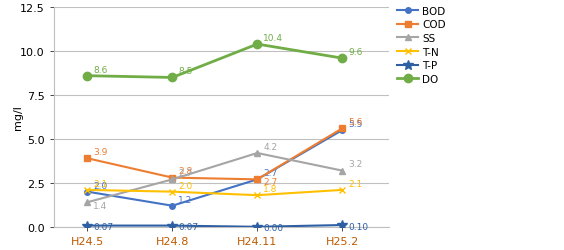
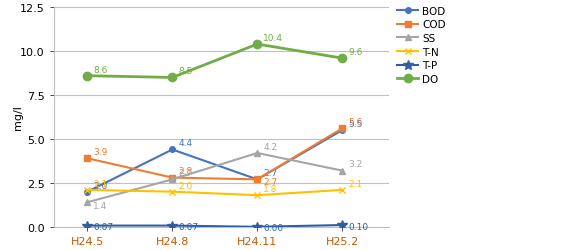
BOD/H24.8: 1.2 -> 4.4
